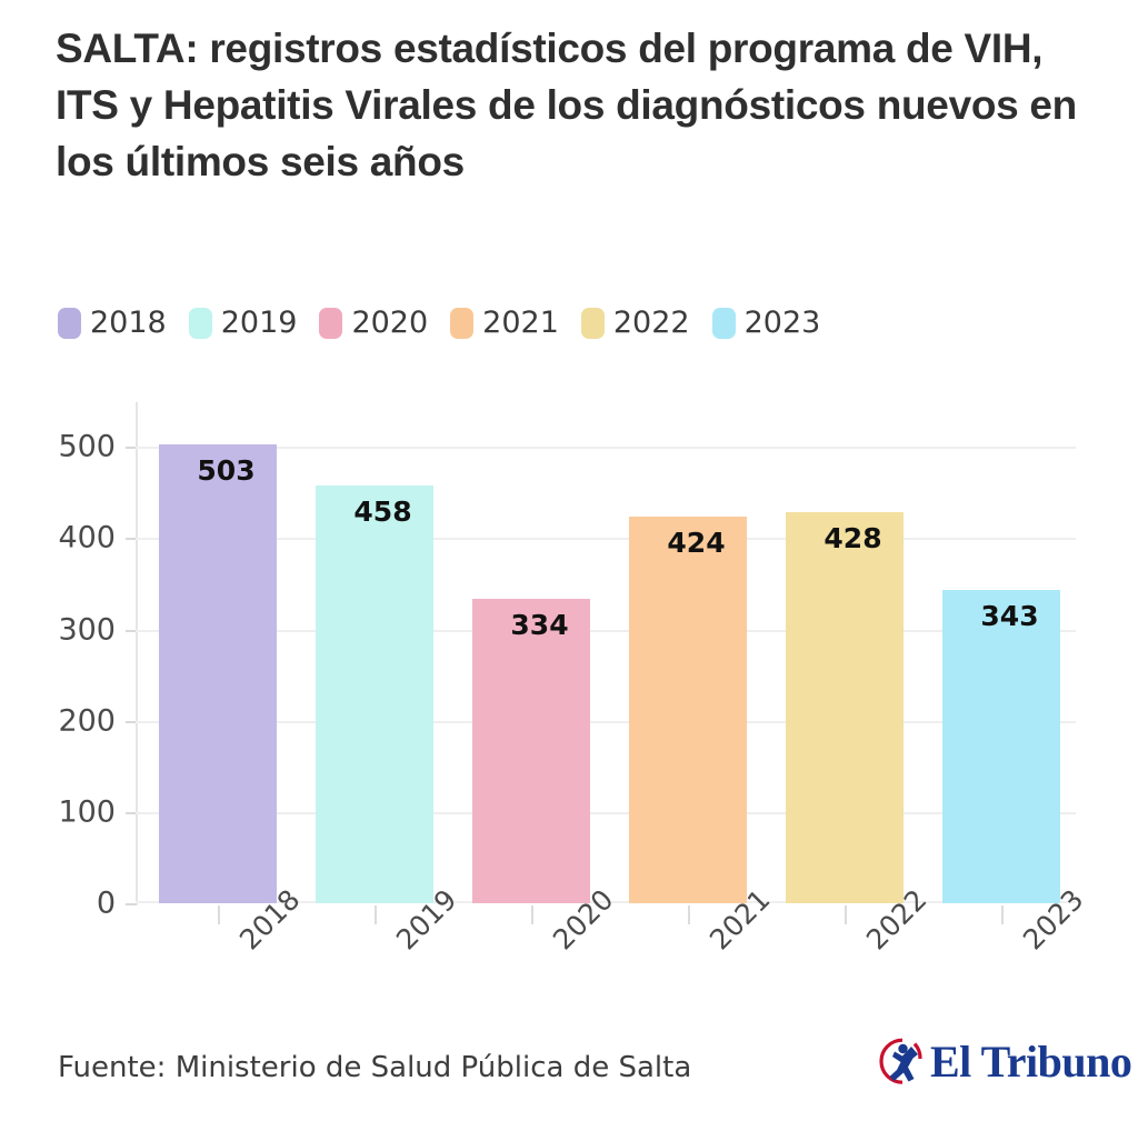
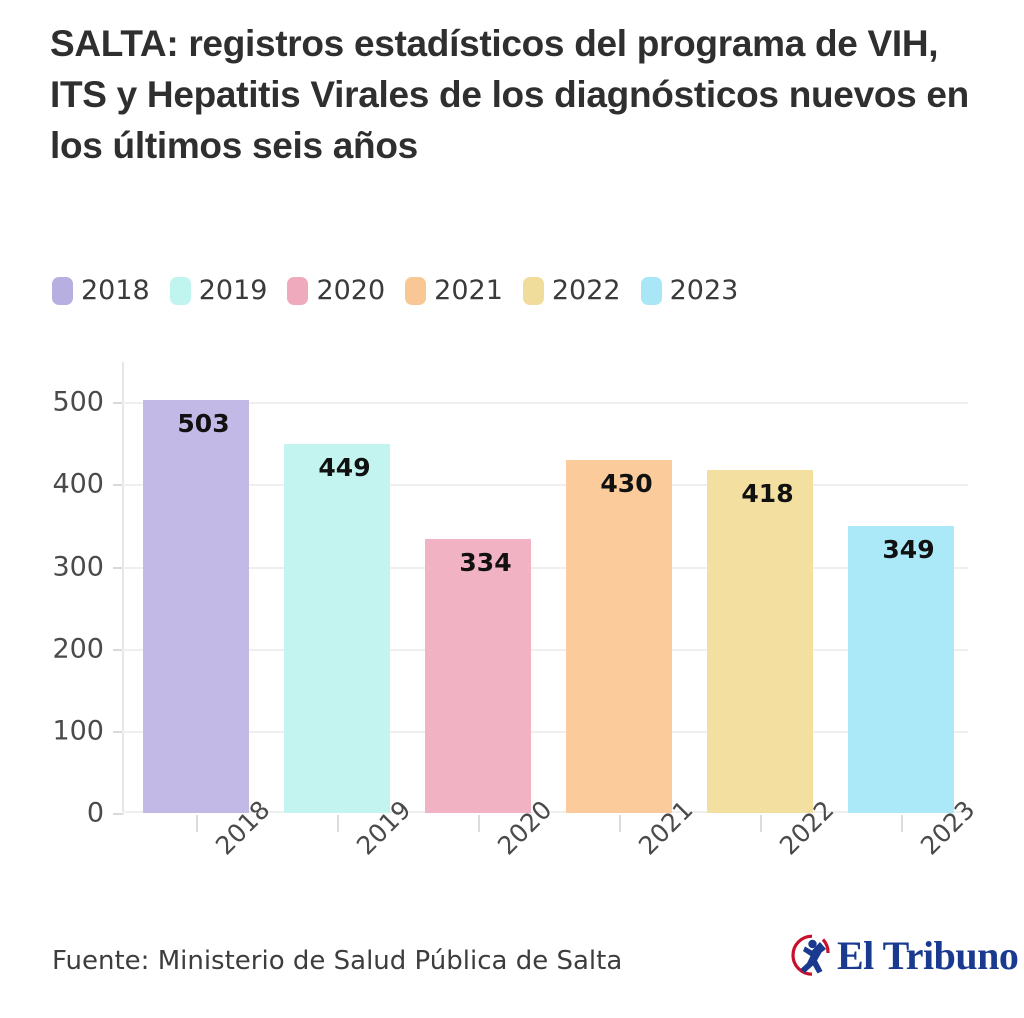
2019: 458 -> 449
2021: 424 -> 430
2022: 428 -> 418
2023: 343 -> 349
